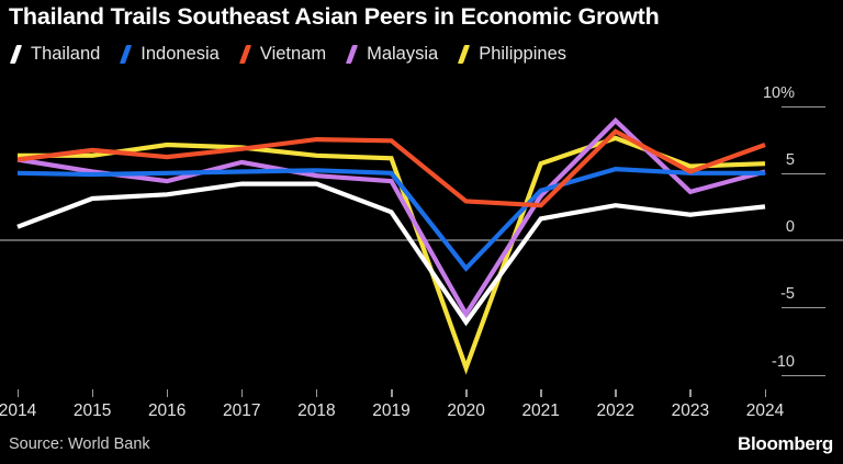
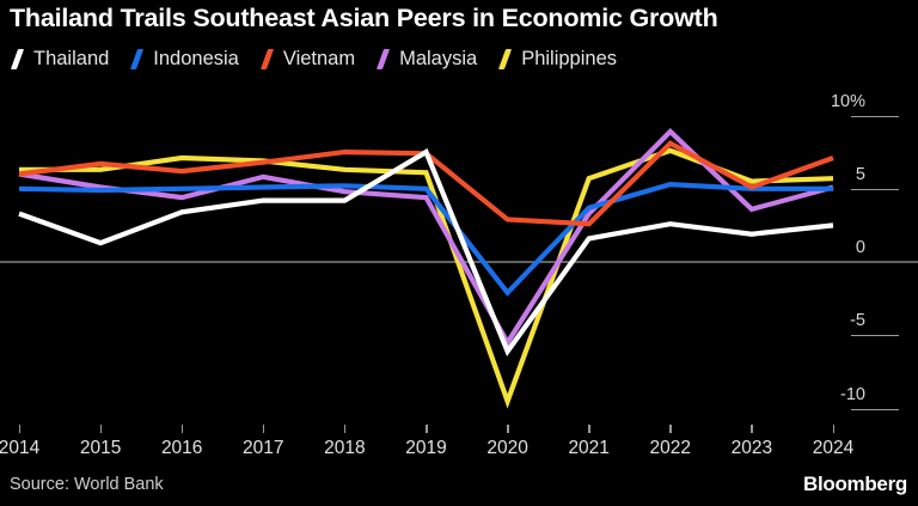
Thailand/2014: 1.0% -> 3.3%
Thailand/2015: 3.1% -> 1.3%
Thailand/2019: 2.1% -> 7.5%
